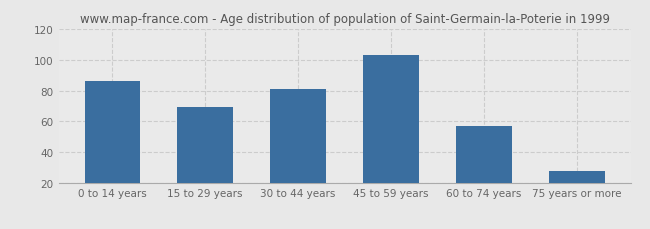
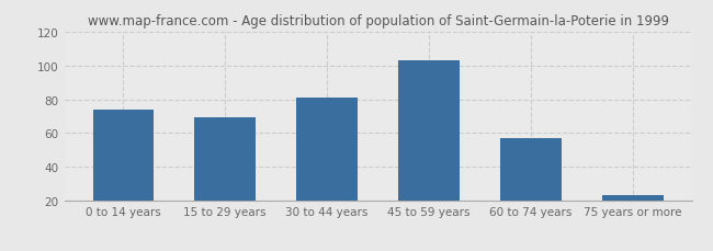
0 to 14 years: 86 -> 74
75 years or more: 28 -> 23
